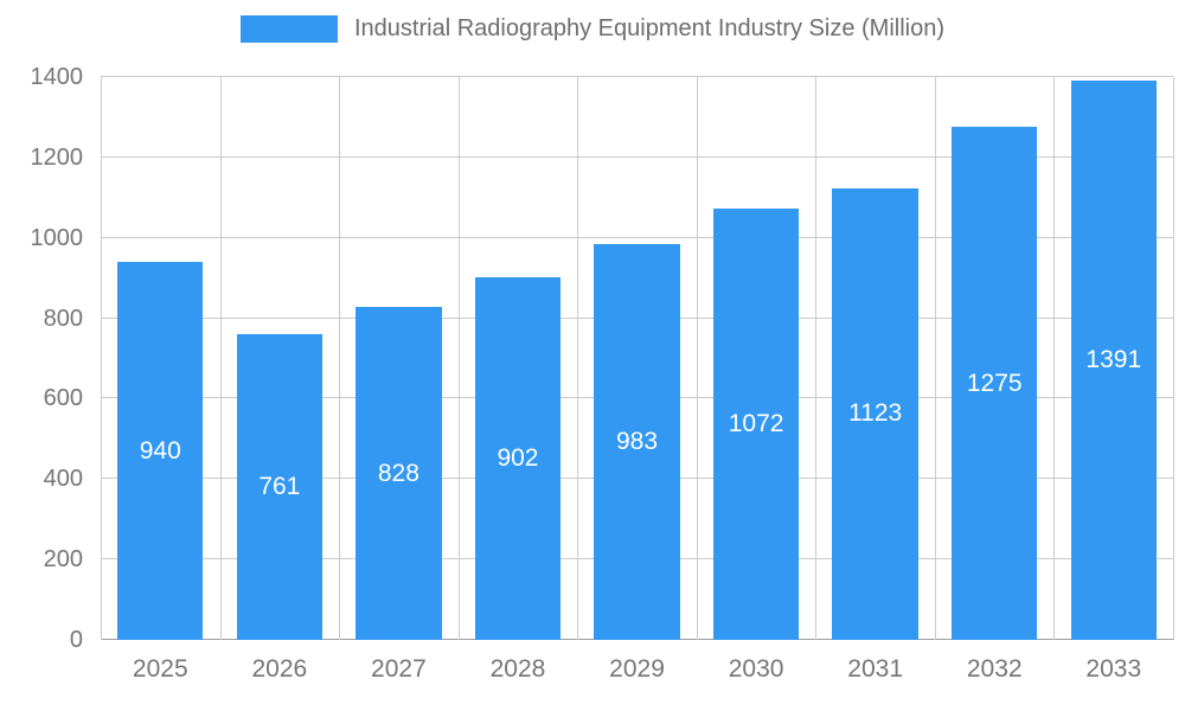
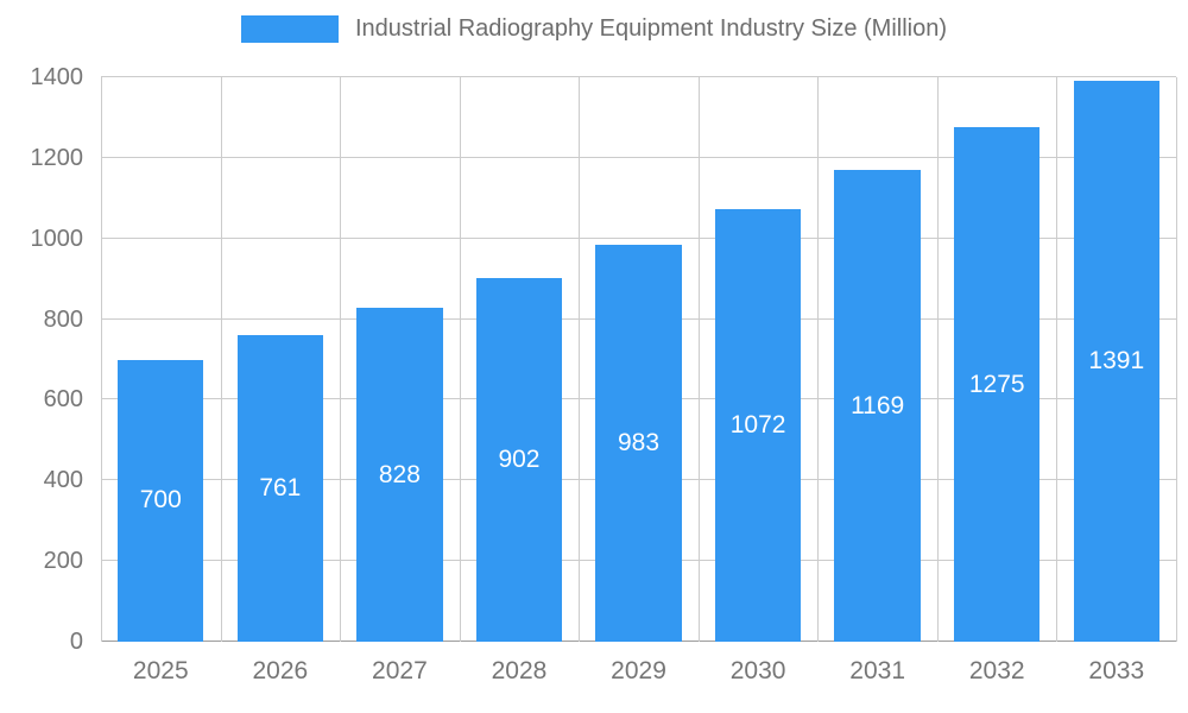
2025: 940 -> 700
2031: 1123 -> 1169
